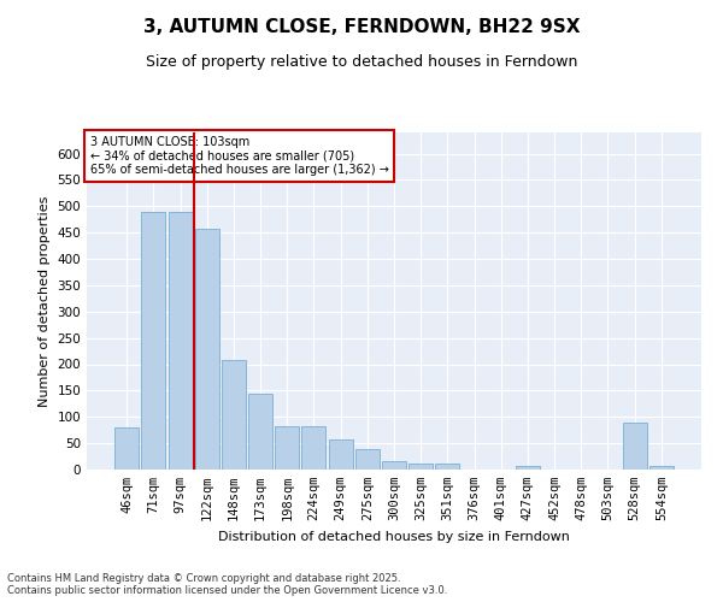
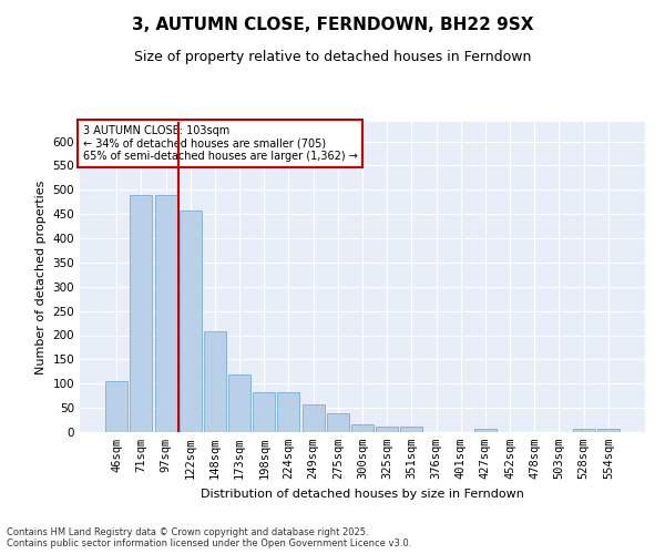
46sqm: 80 -> 105
173sqm: 145 -> 120
528sqm: 90 -> 6
